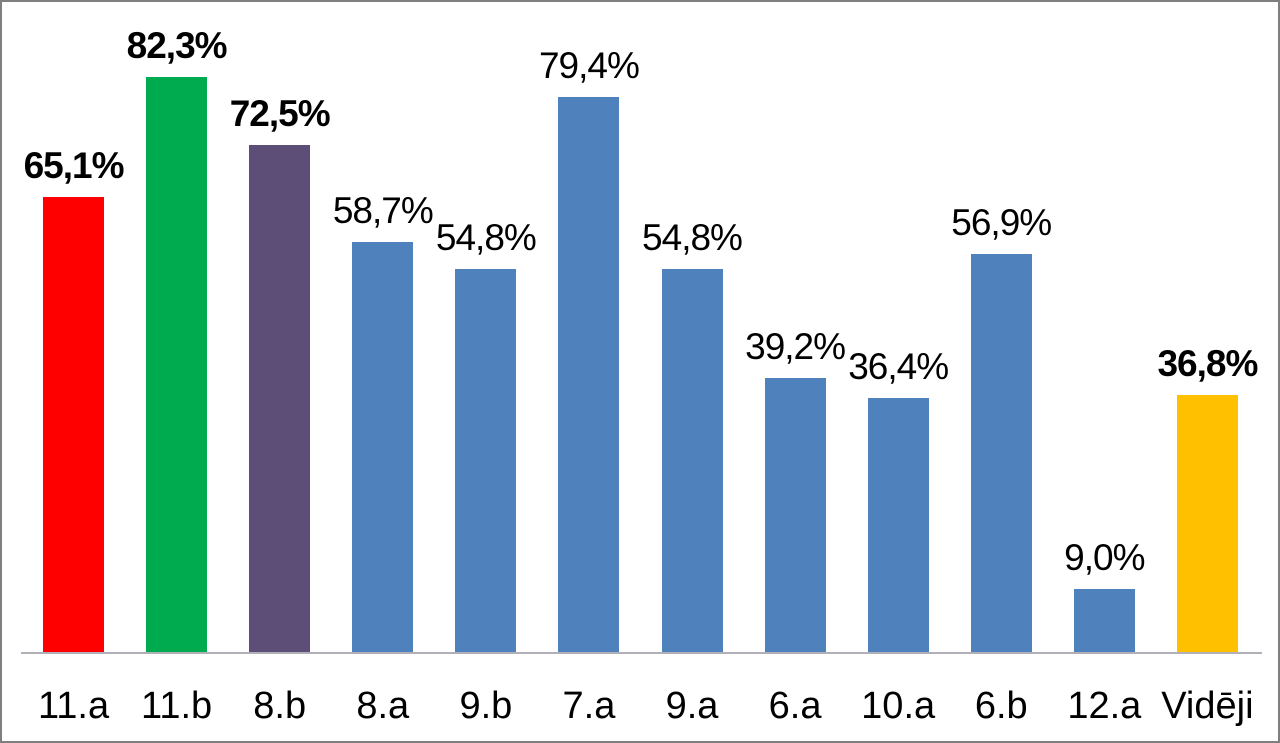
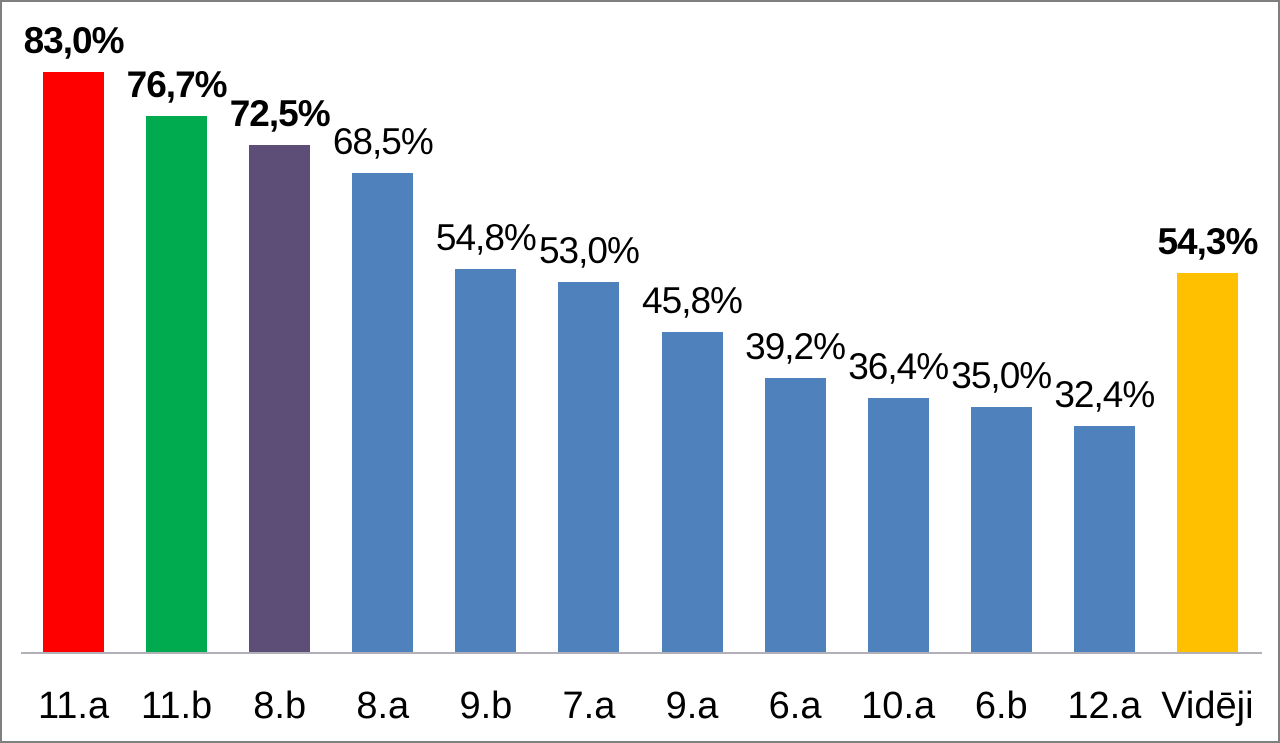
11.a: 65,1% -> 83,0%
11.b: 82,3% -> 76,7%
8.a: 58,7% -> 68,5%
7.a: 79,4% -> 53,0%
9.a: 54,8% -> 45,8%
6.b: 56,9% -> 35,0%
12.a: 9,0% -> 32,4%
Vidēji: 36,8% -> 54,3%
